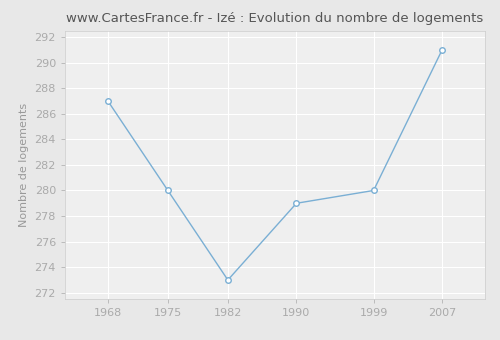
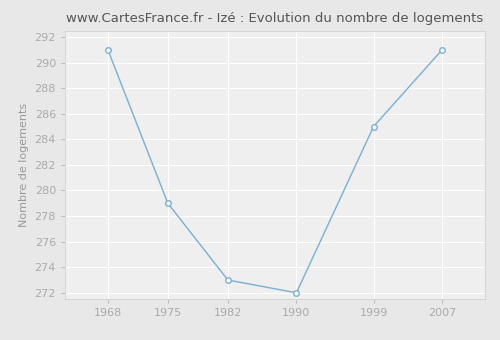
1968: 287 -> 291
1975: 280 -> 279
1990: 279 -> 272
1999: 280 -> 285
